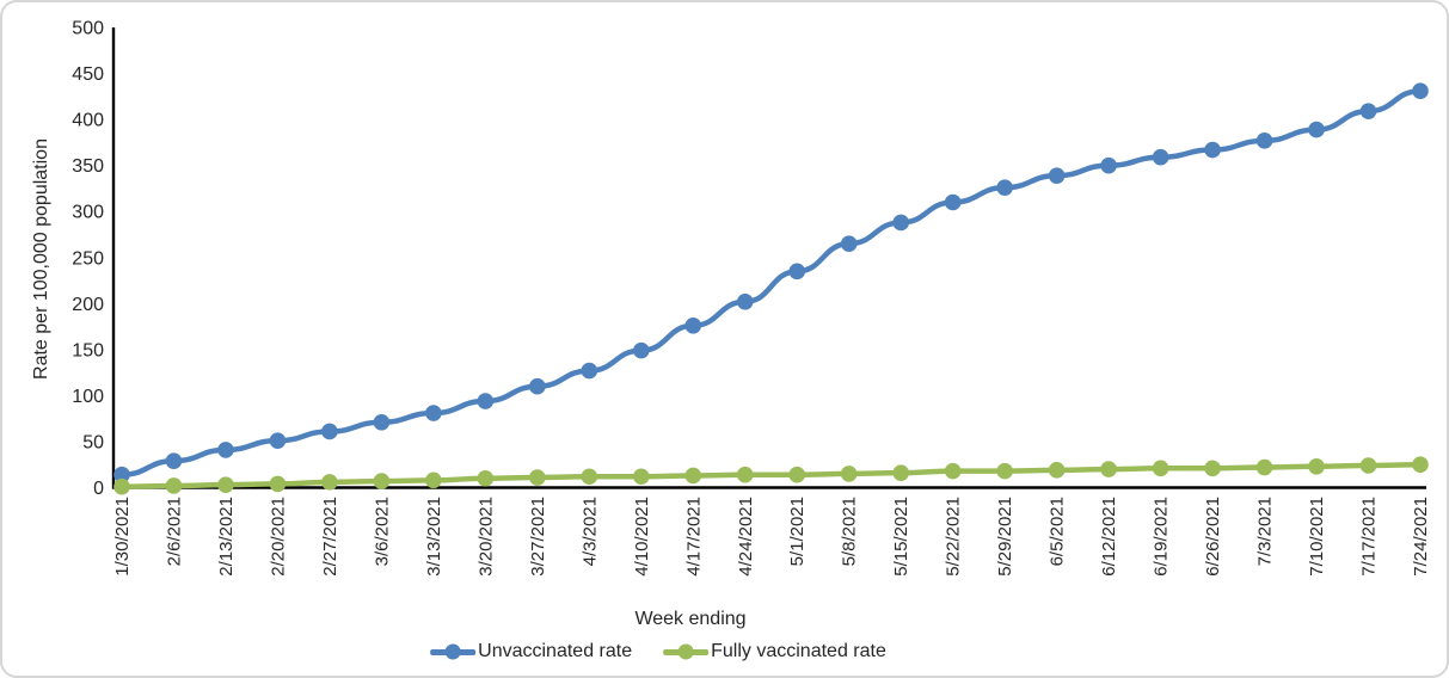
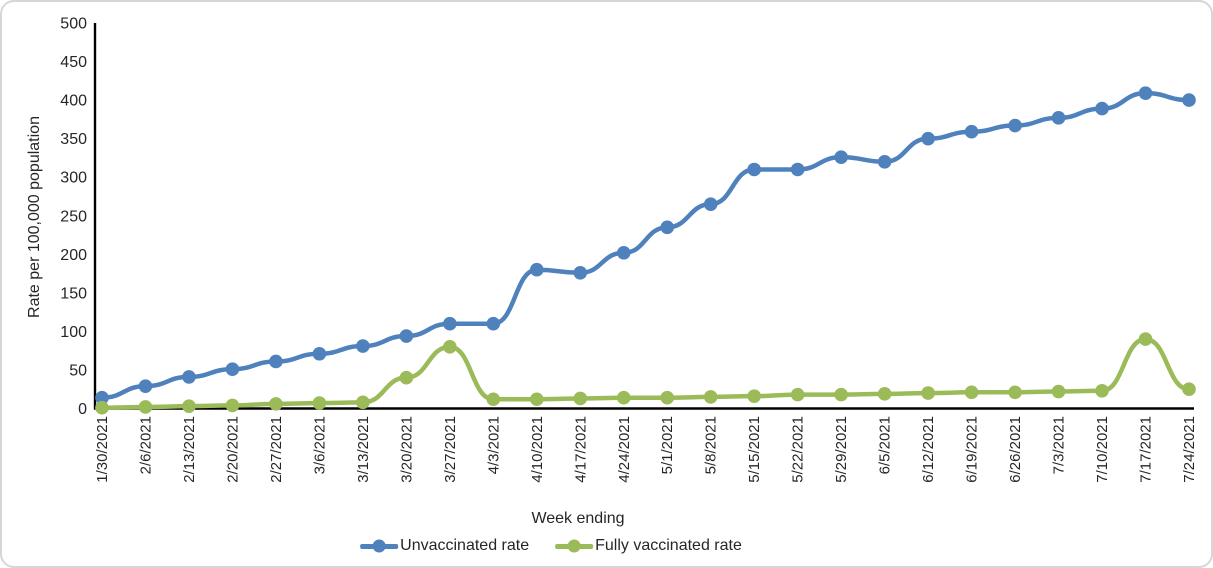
Fully vaccinated rate/3/20/2021: 10 -> 40
Fully vaccinated rate/3/27/2021: 10 -> 80
Unvaccinated rate/4/3/2021: 130 -> 110
Unvaccinated rate/4/10/2021: 150 -> 180
Unvaccinated rate/5/15/2021: 290 -> 310
Unvaccinated rate/6/5/2021: 340 -> 320
Fully vaccinated rate/7/17/2021: 20 -> 90
Unvaccinated rate/7/24/2021: 430 -> 400
